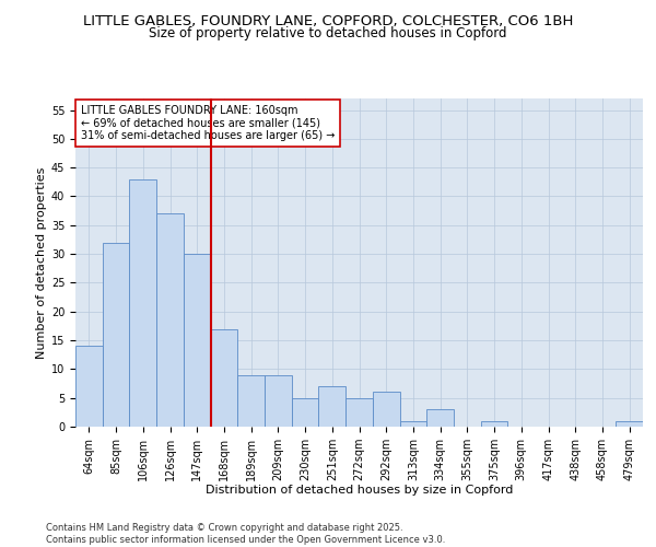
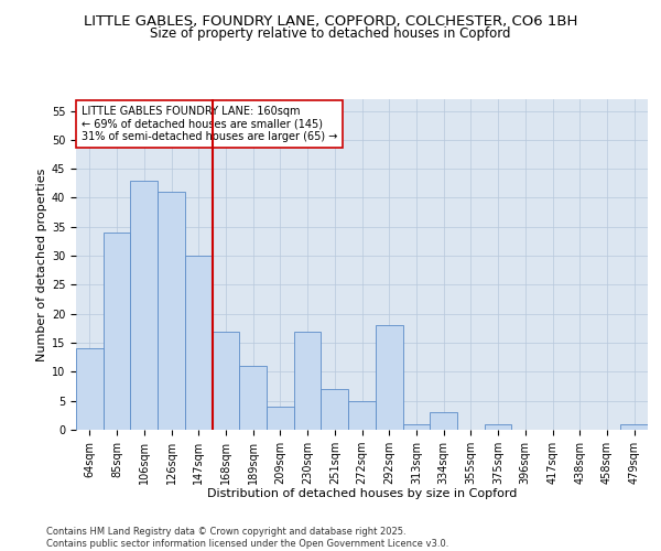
85sqm: 32 -> 34
126sqm: 37 -> 41
189sqm: 9 -> 11
209sqm: 9 -> 4
230sqm: 5 -> 17
292sqm: 6 -> 18
